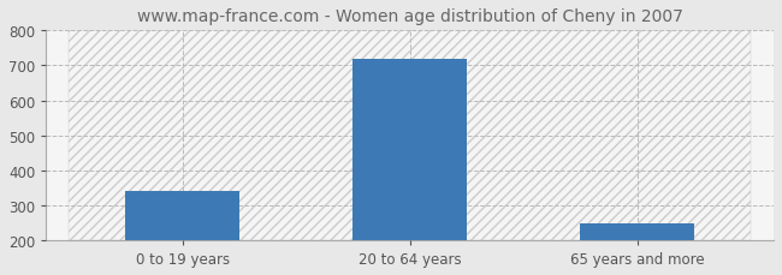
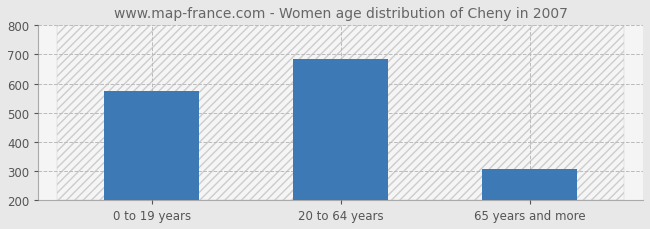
0 to 19 years: 341 -> 575
20 to 64 years: 720 -> 685
65 years and more: 249 -> 305
